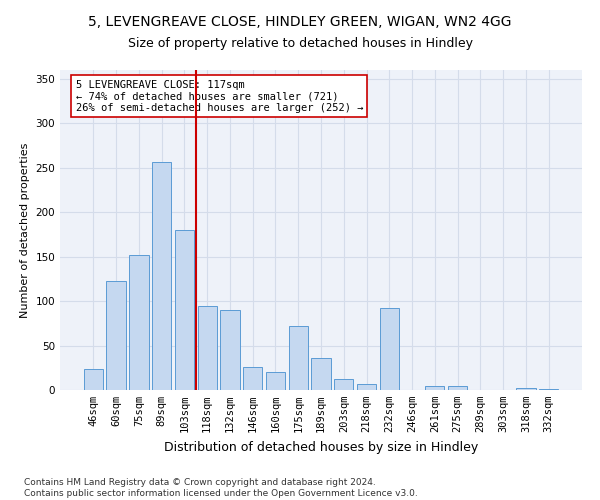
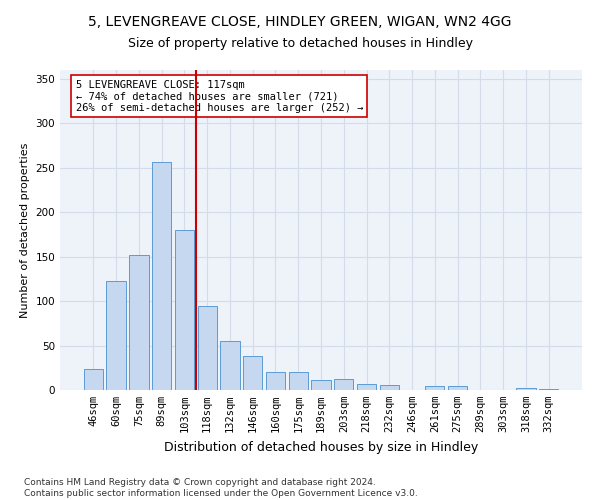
132sqm: 90 -> 55
146sqm: 26 -> 38
175sqm: 72 -> 20
189sqm: 36 -> 11
232sqm: 92 -> 6
